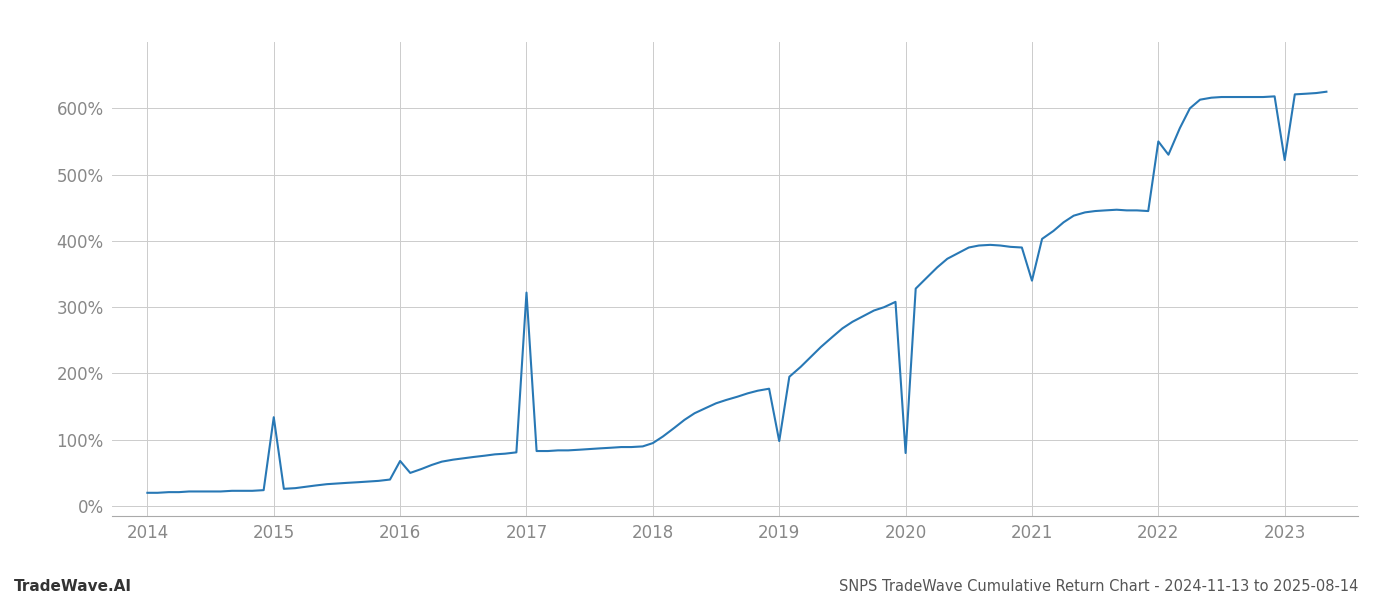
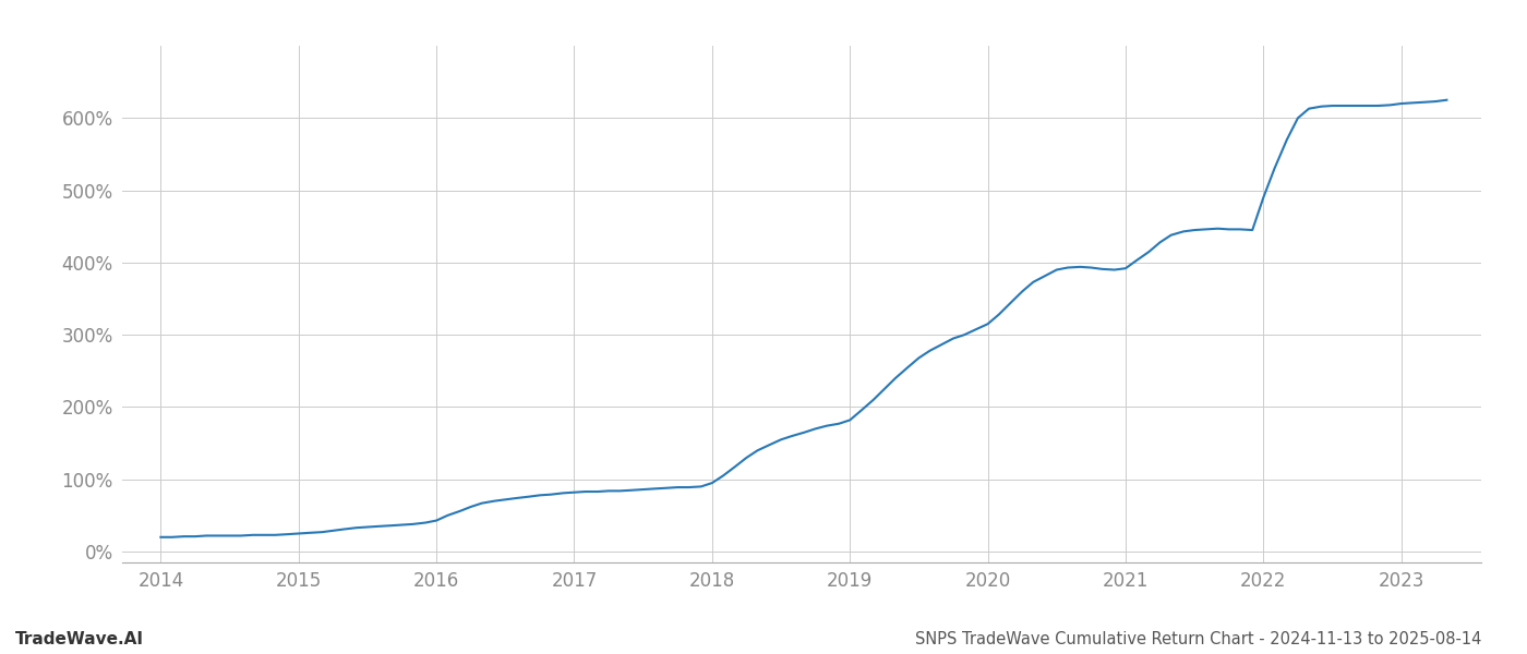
2015: 134% -> 25%
2016: 68% -> 43%
2017: 322% -> 82%
2019: 98% -> 182%
2020: 80% -> 315%
2021: 340% -> 392%
2022: 550% -> 490%
2023: 522% -> 620%
